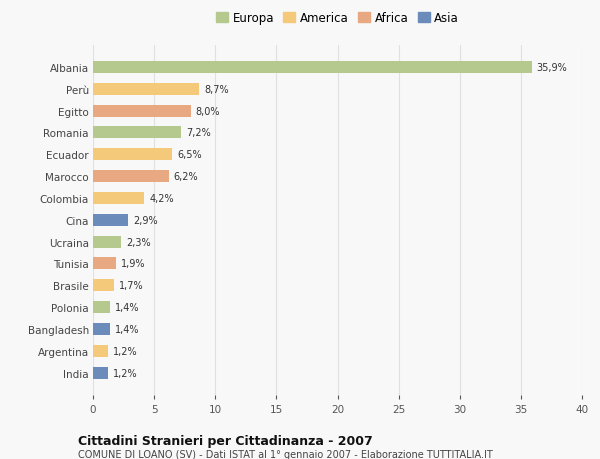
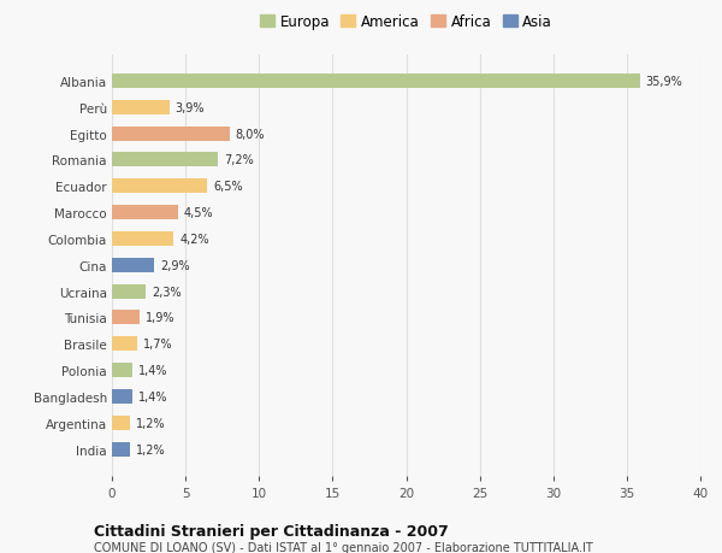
Perù: 8,7% -> 3,9%
Marocco: 6,2% -> 4,5%
